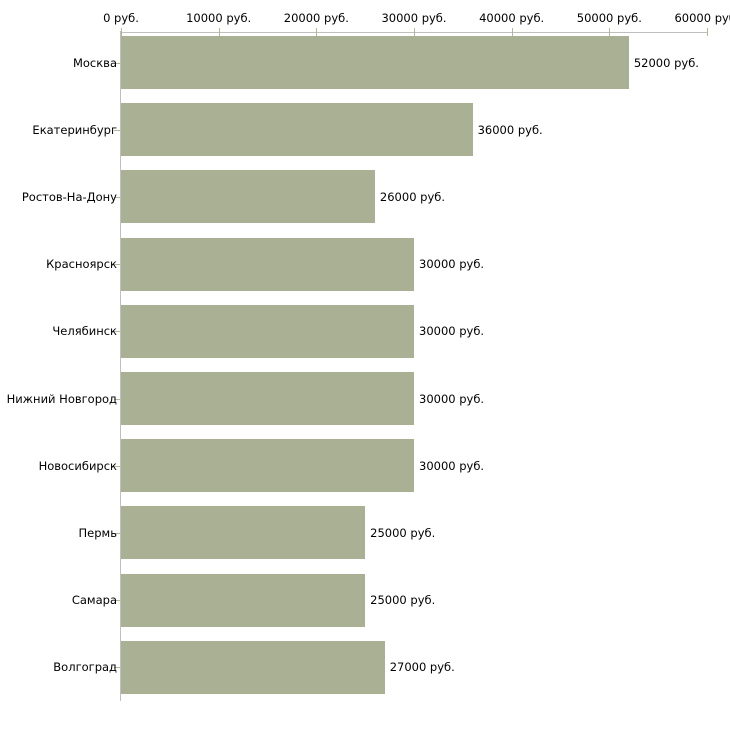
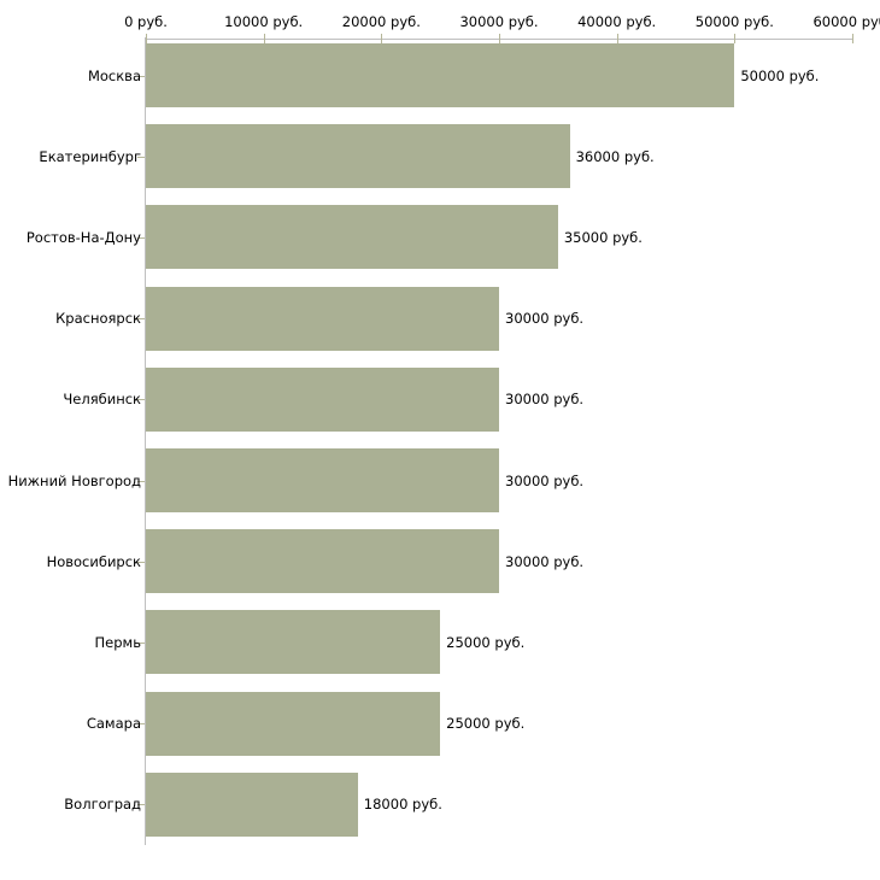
Москва: 52000 -> 50000
Ростов-На-Дону: 26000 -> 35000
Волгоград: 27000 -> 18000
